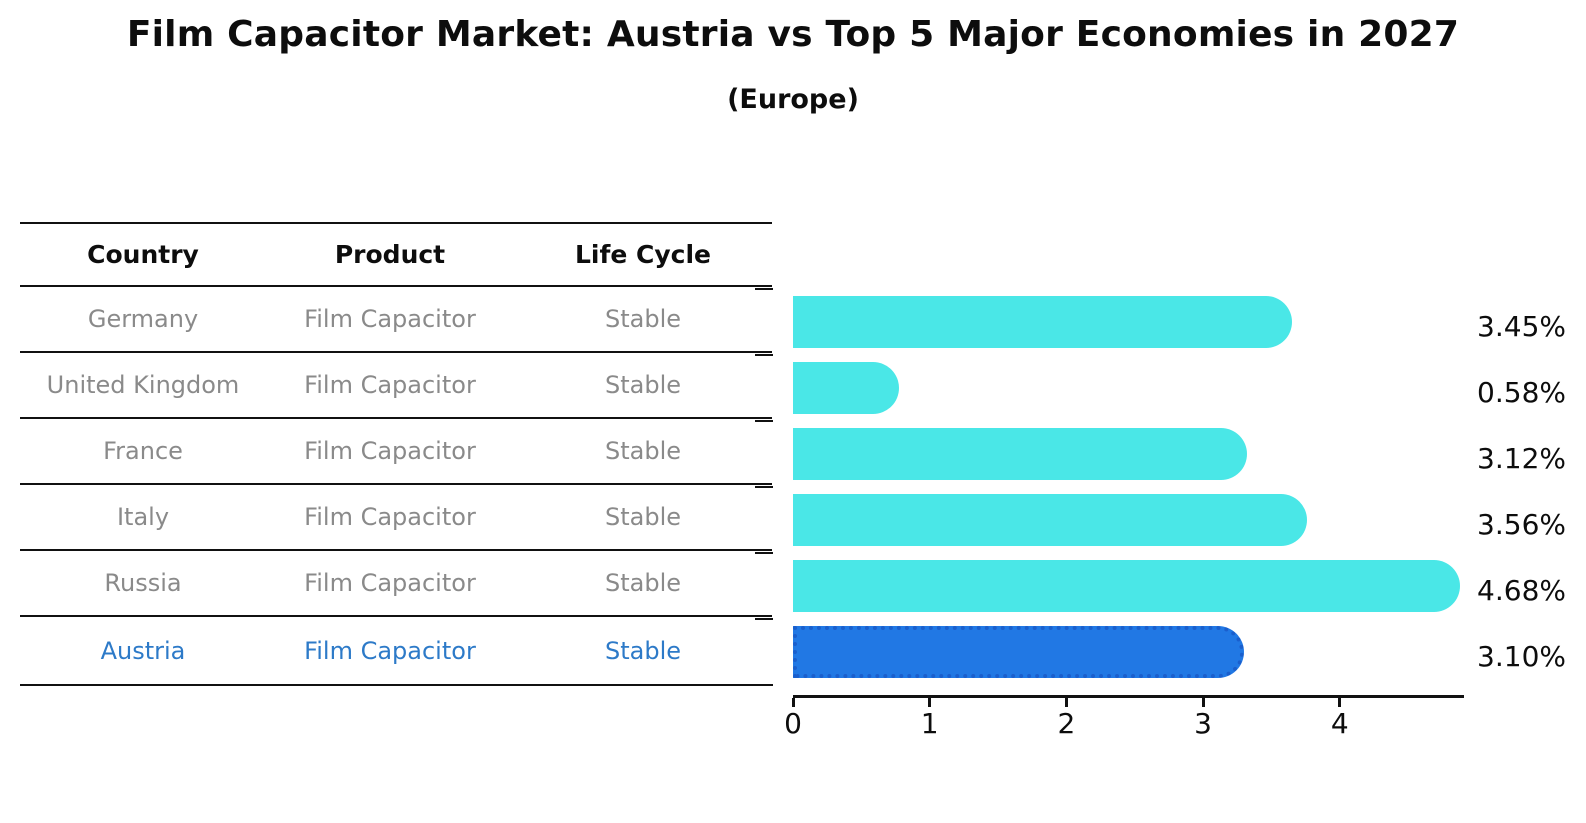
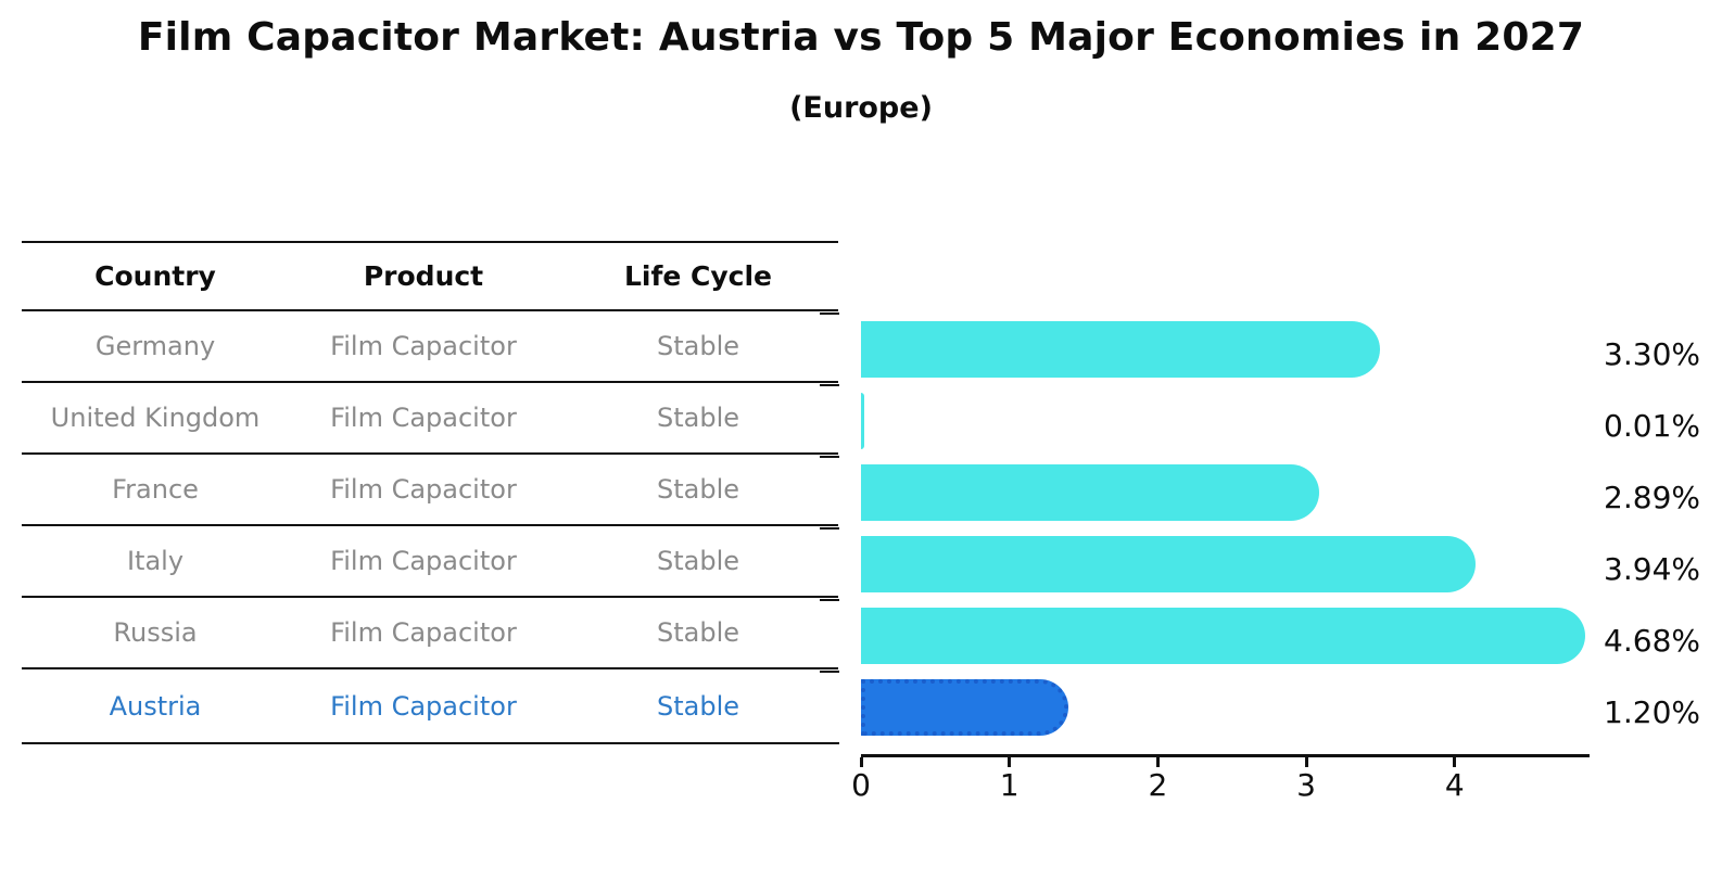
Germany: 3.45% -> 3.30%
United Kingdom: 0.58% -> 0.01%
France: 3.12% -> 2.89%
Italy: 3.56% -> 3.94%
Austria: 3.10% -> 1.20%
